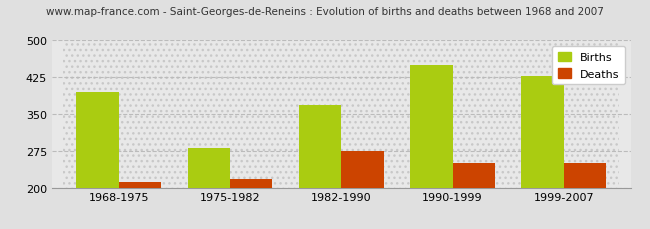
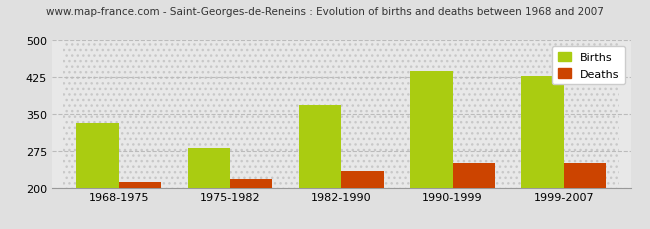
Births/1968-1975: 395 -> 332
Deaths/1982-1990: 275 -> 233
Births/1990-1999: 450 -> 438
